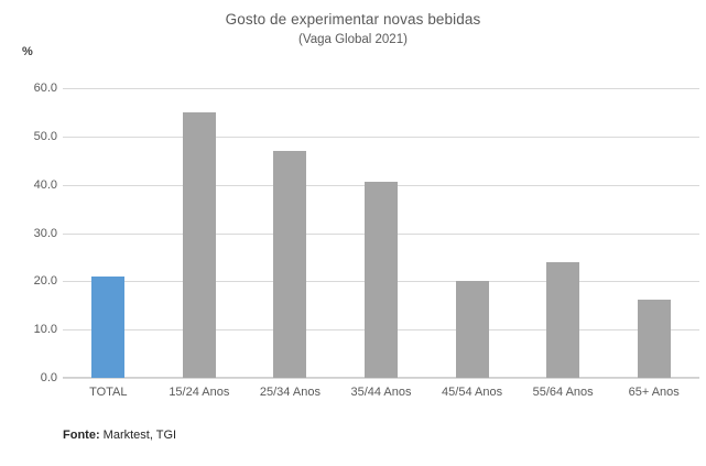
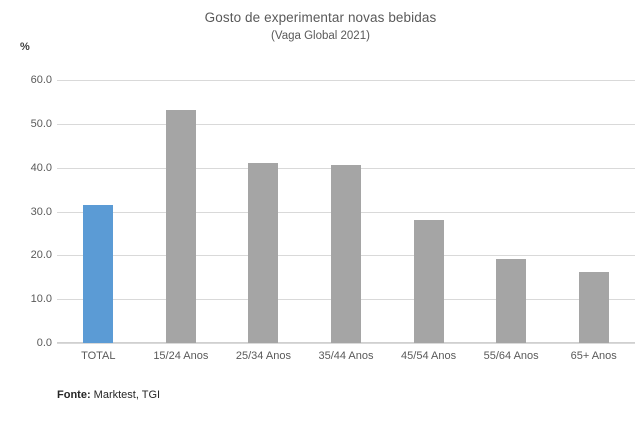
TOTAL: 21 -> 31
15/24 Anos: 55 -> 53
25/34 Anos: 47 -> 41
45/54 Anos: 20 -> 28
55/64 Anos: 24 -> 19
